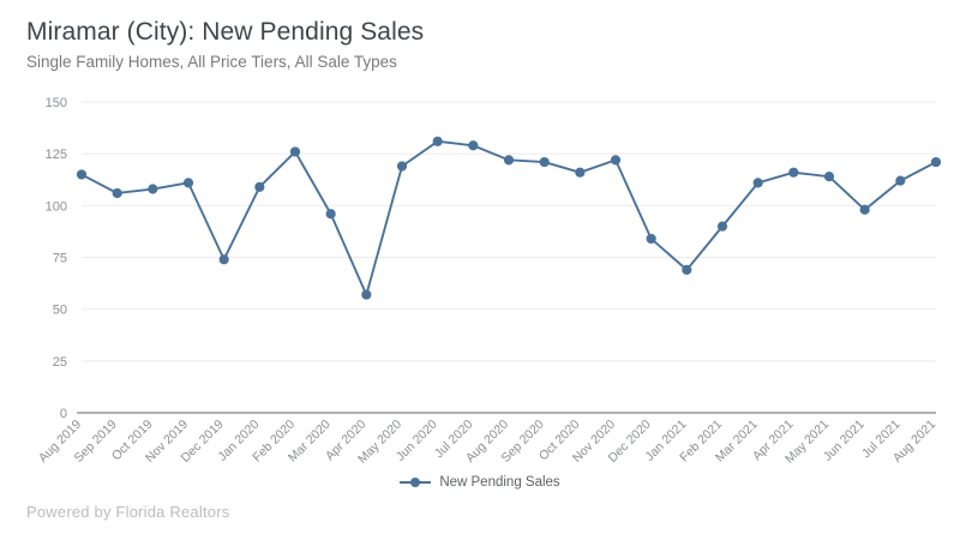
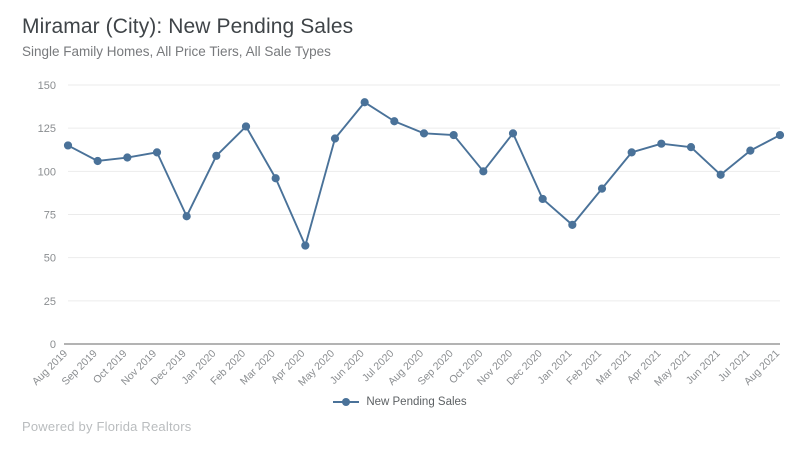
Jun 2020: 131 -> 140
Oct 2020: 116 -> 100
